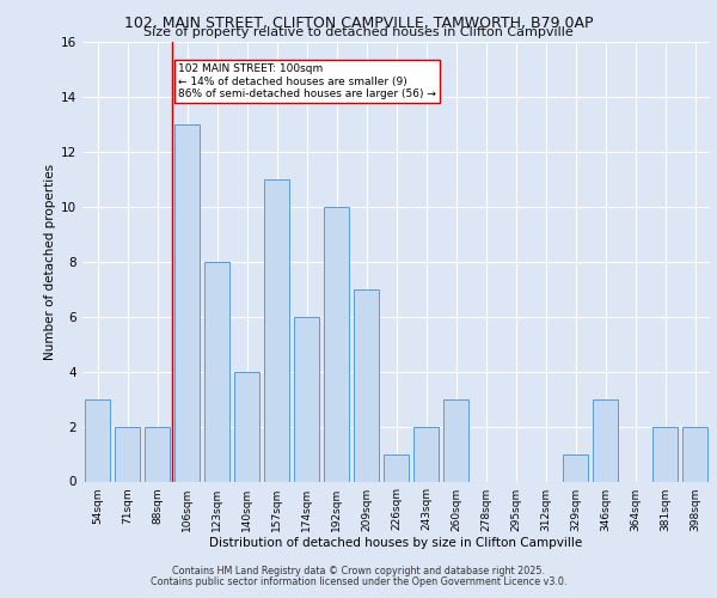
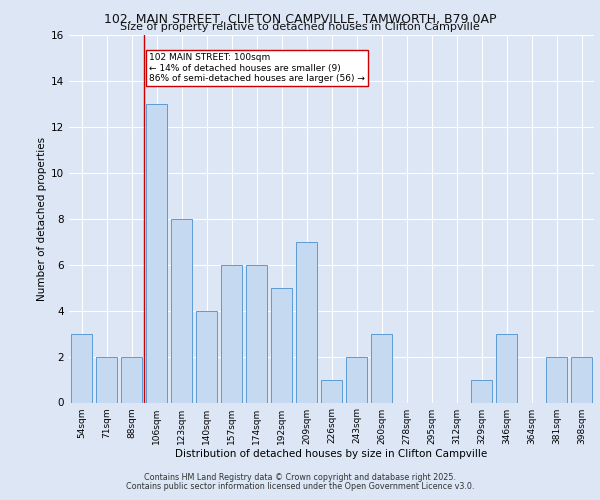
157sqm: 11 -> 6
192sqm: 10 -> 5
